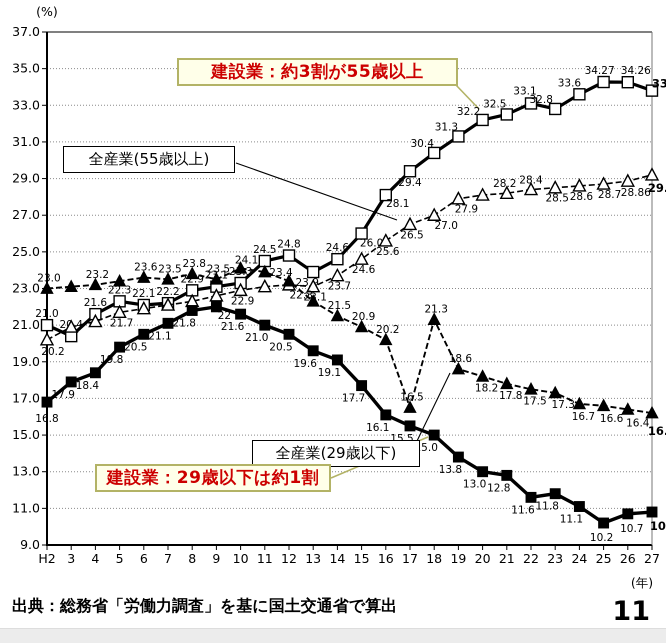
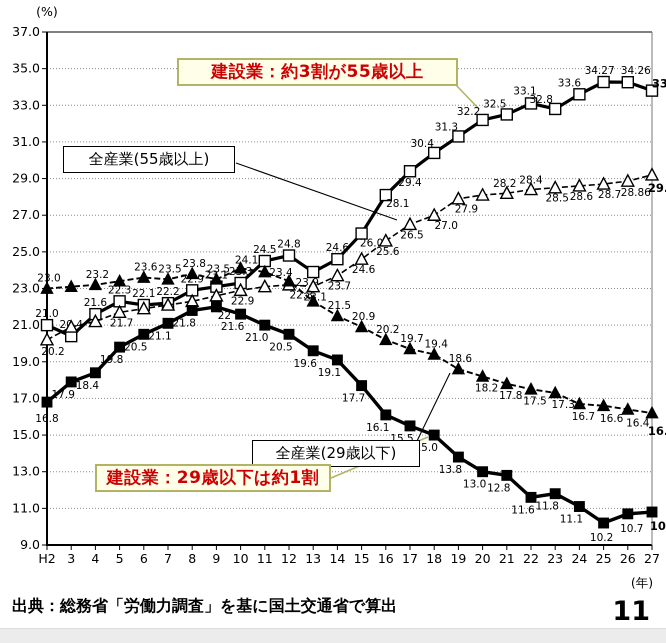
全産業(29歳以下)/17: 16.5 -> 19.7
全産業(29歳以下)/18: 21.3 -> 19.4
